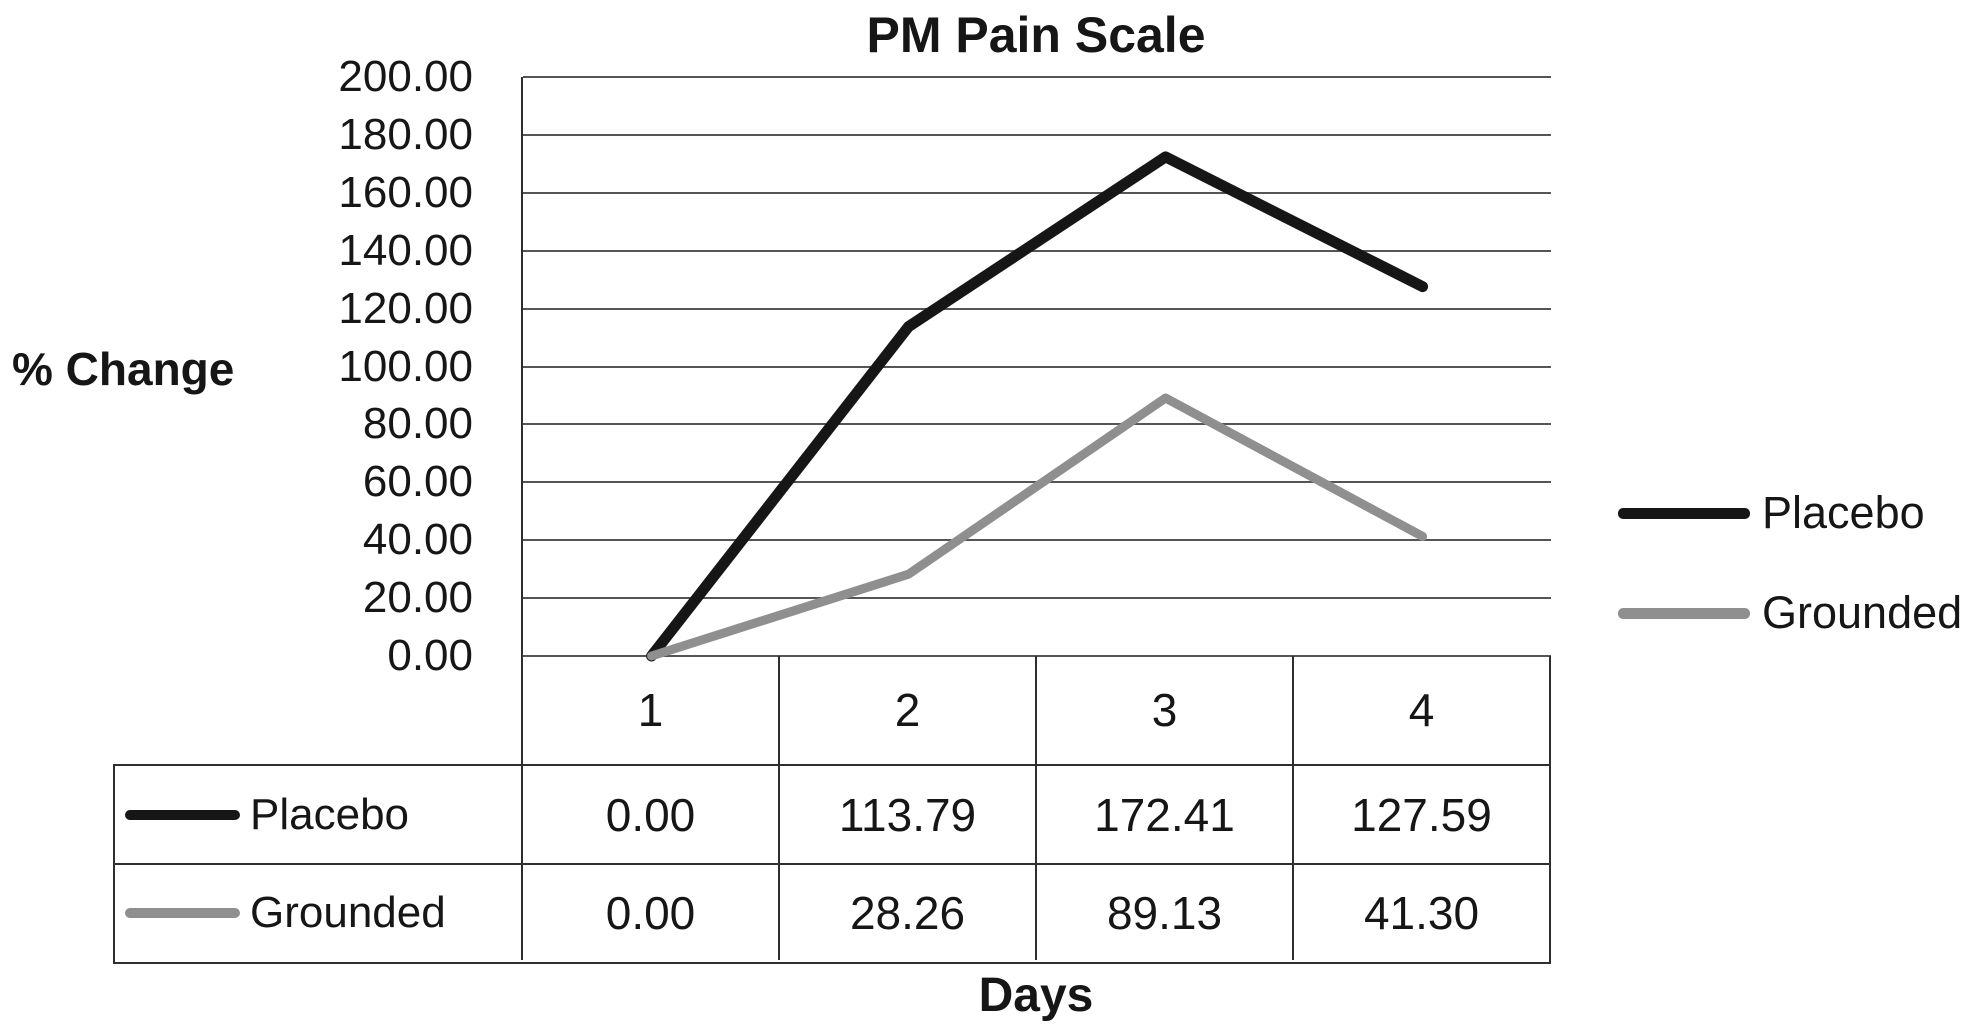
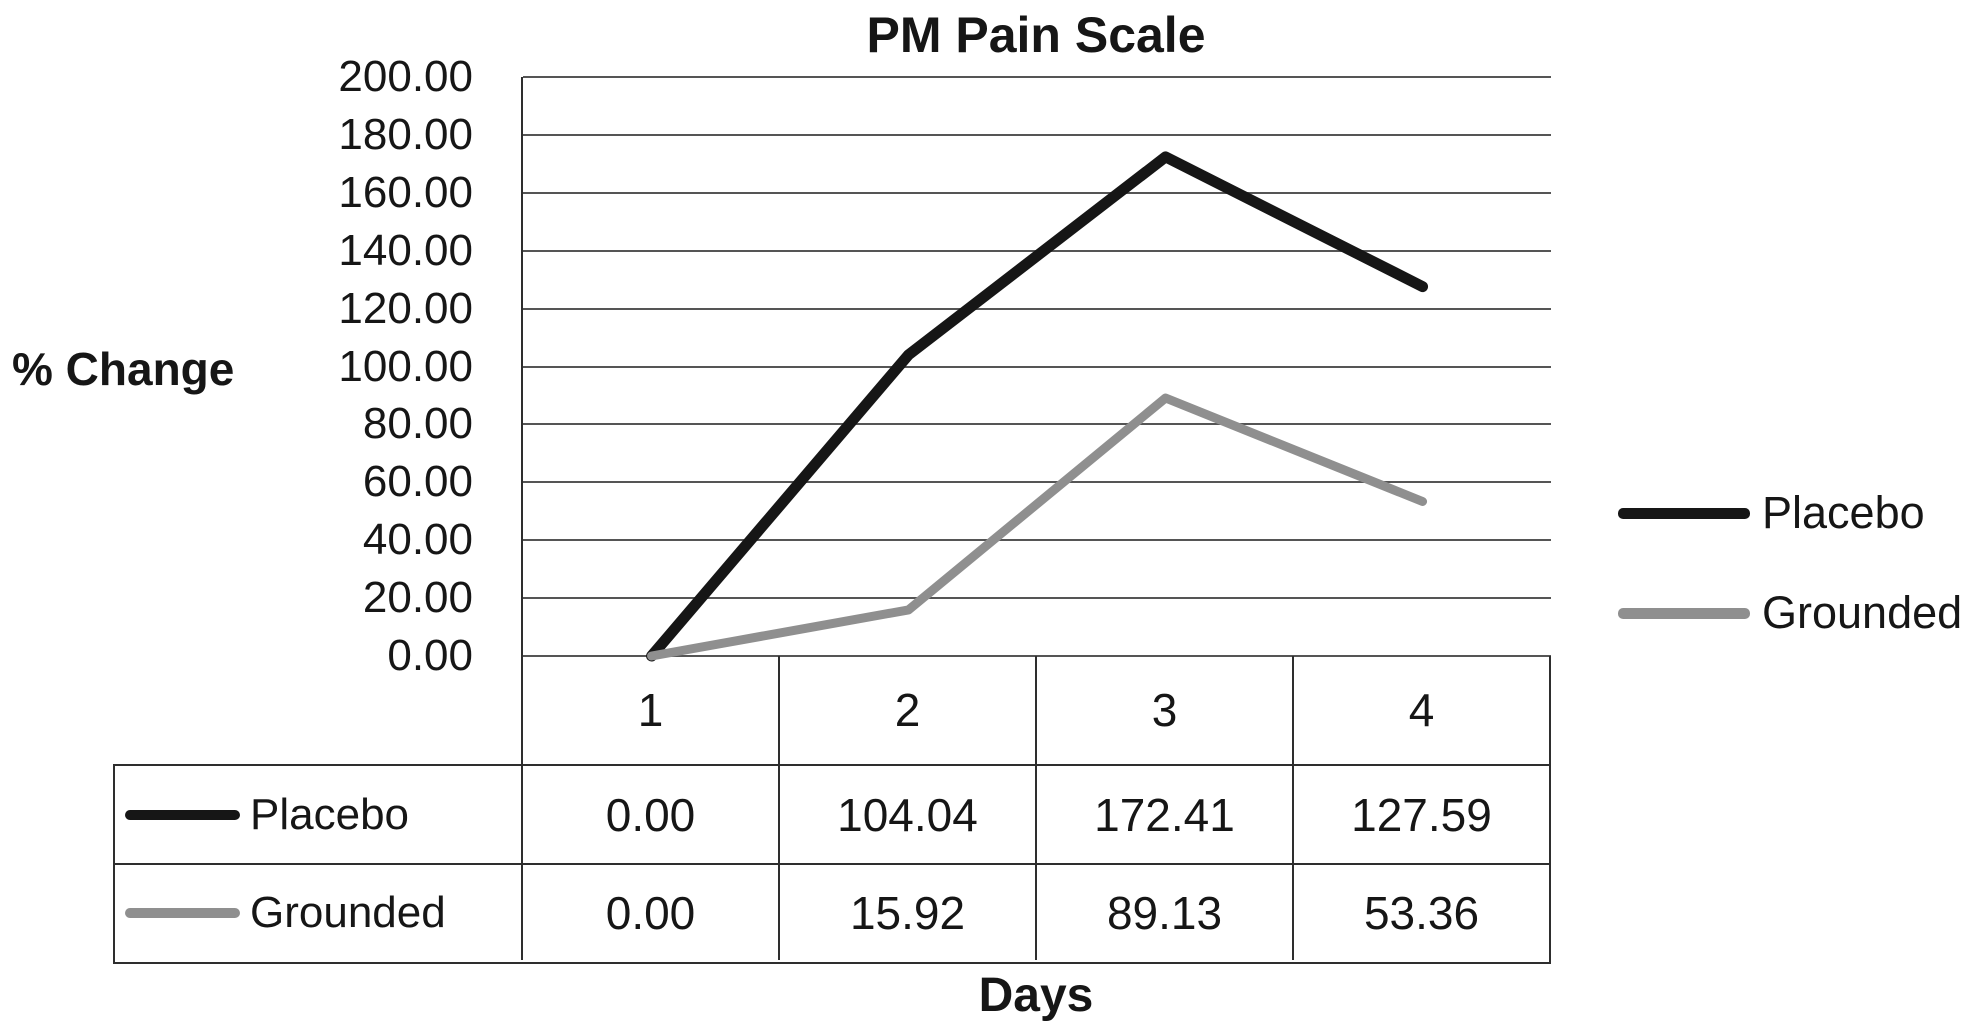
Placebo/2: 113.79 -> 104.04
Grounded/2: 28.26 -> 15.92
Grounded/4: 41.30 -> 53.36
